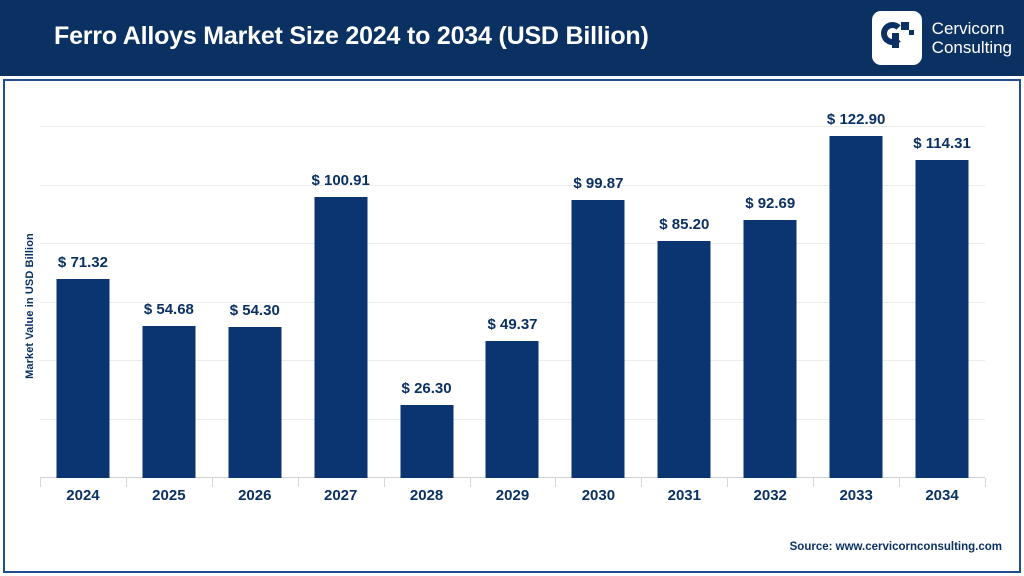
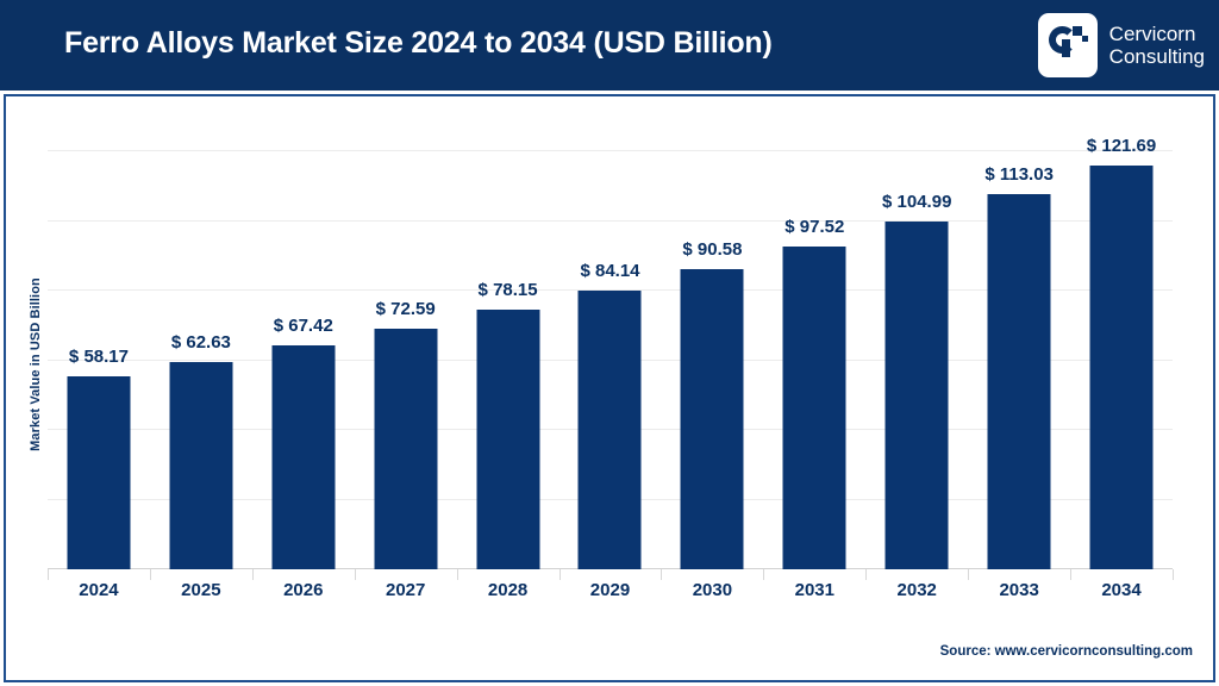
2024: 71.32 -> 58.17
2025: 54.68 -> 62.63
2026: 54.30 -> 67.42
2027: 100.91 -> 72.59
2028: 26.30 -> 78.15
2029: 49.37 -> 84.14
2030: 99.87 -> 90.58
2031: 85.20 -> 97.52
2032: 92.69 -> 104.99
2033: 122.90 -> 113.03
2034: 114.31 -> 121.69
